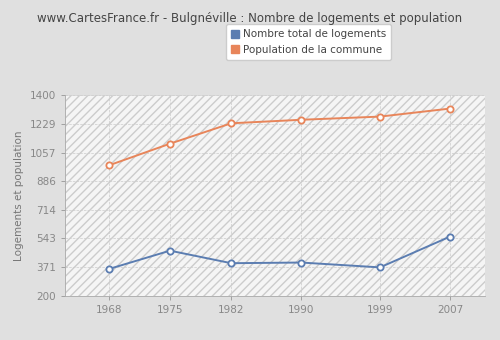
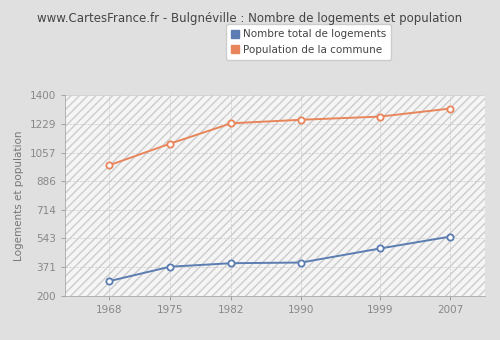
Nombre total de logements/1968: 360 -> 290
Nombre total de logements/1975: 470 -> 370
Nombre total de logements/1999: 370 -> 480
